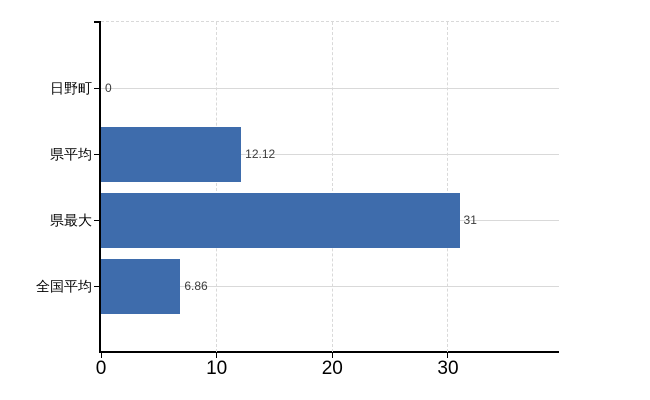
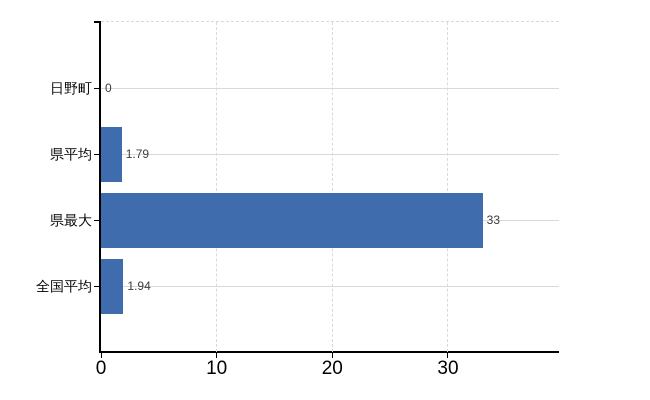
県平均: 12.12 -> 1.79
県最大: 31 -> 33
全国平均: 6.86 -> 1.94
